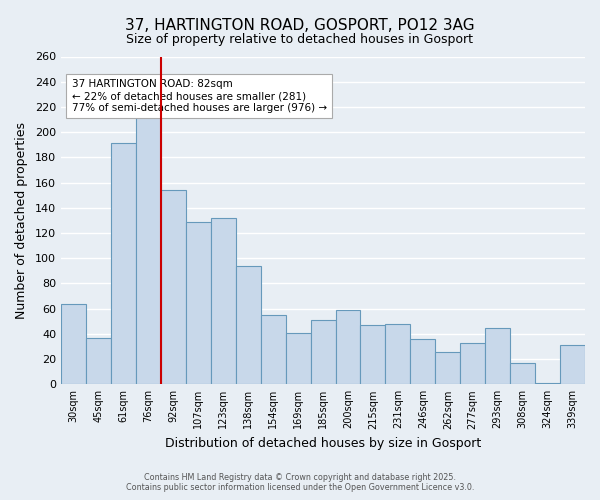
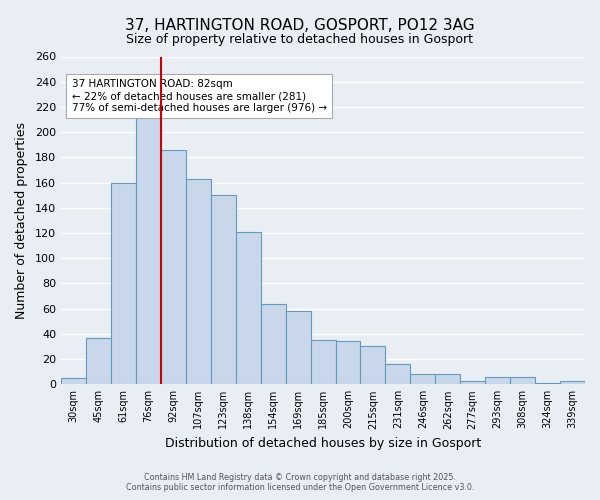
30sqm: 64 -> 5
61sqm: 191 -> 160
92sqm: 154 -> 186
107sqm: 129 -> 163
123sqm: 132 -> 150
138sqm: 94 -> 121
154sqm: 55 -> 64
169sqm: 41 -> 58
185sqm: 51 -> 35
200sqm: 59 -> 34
215sqm: 47 -> 30
231sqm: 48 -> 16
246sqm: 36 -> 8
262sqm: 26 -> 8
277sqm: 33 -> 3
293sqm: 45 -> 6
308sqm: 17 -> 6
339sqm: 31 -> 3
